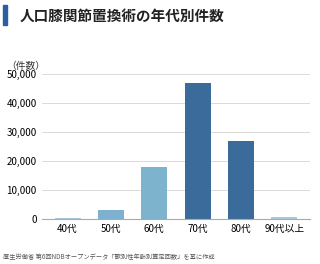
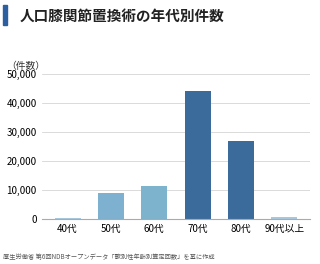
50代: 3,000 -> 9,000
60代: 18,000 -> 11,500
70代: 47,000 -> 44,000
